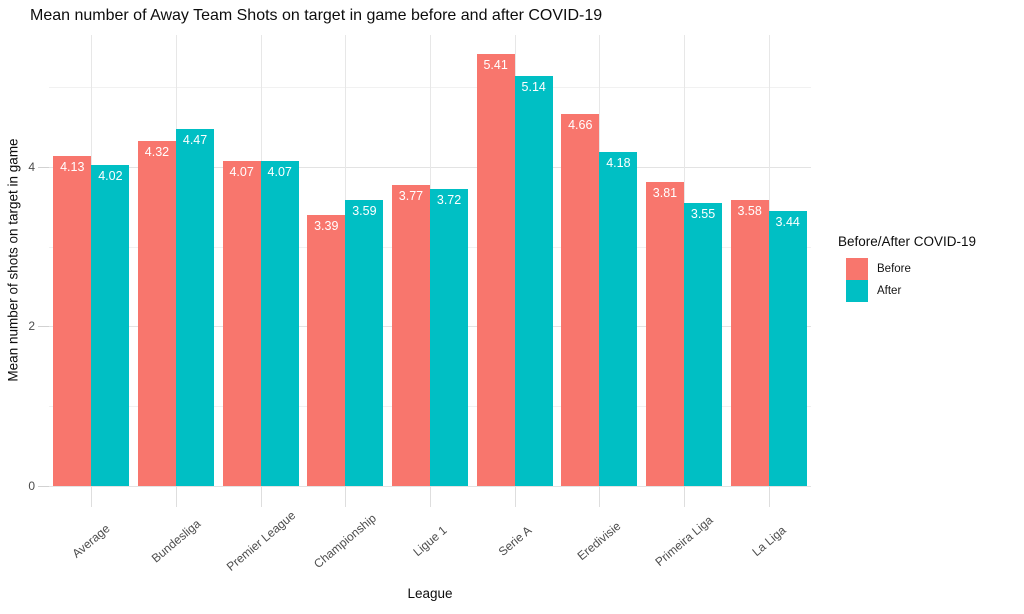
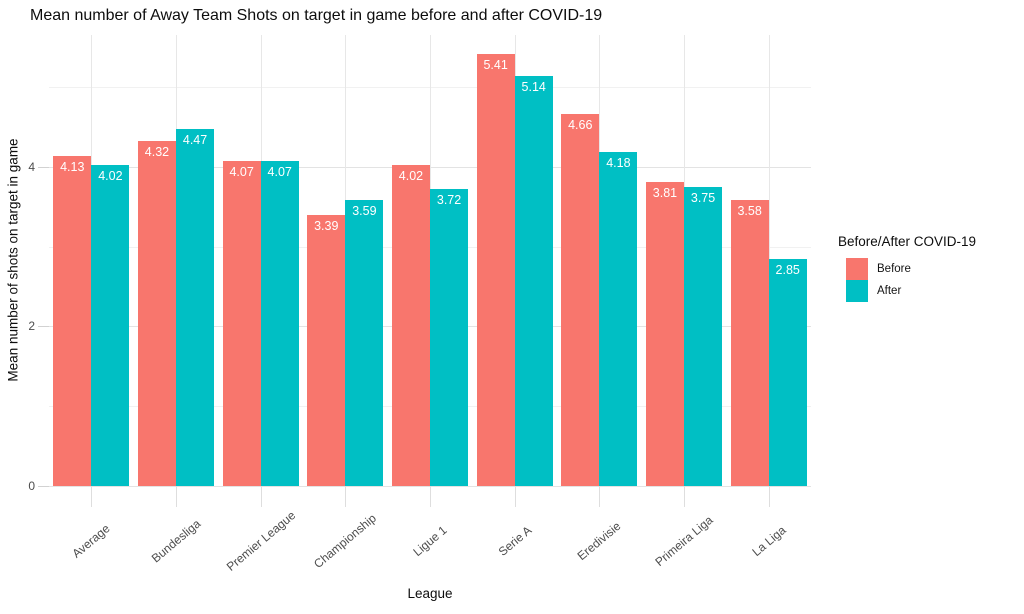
Before/Ligue 1: 3.77 -> 4.02
After/Primeira Liga: 3.55 -> 3.75
After/La Liga: 3.44 -> 2.85
